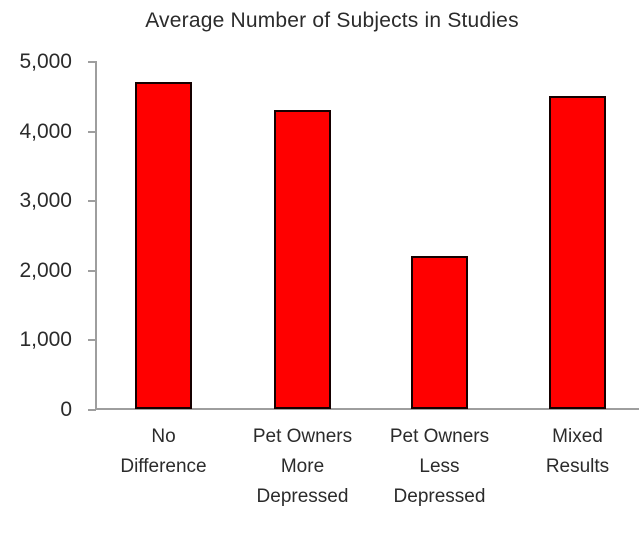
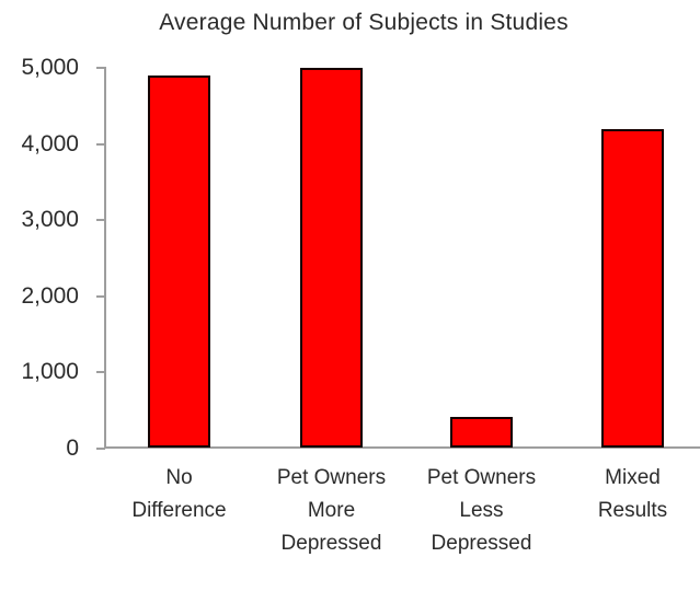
No Difference: 4700 -> 4900
Pet Owners More Depressed: 4300 -> 5000
Pet Owners Less Depressed: 2200 -> 400
Mixed Results: 4500 -> 4200
